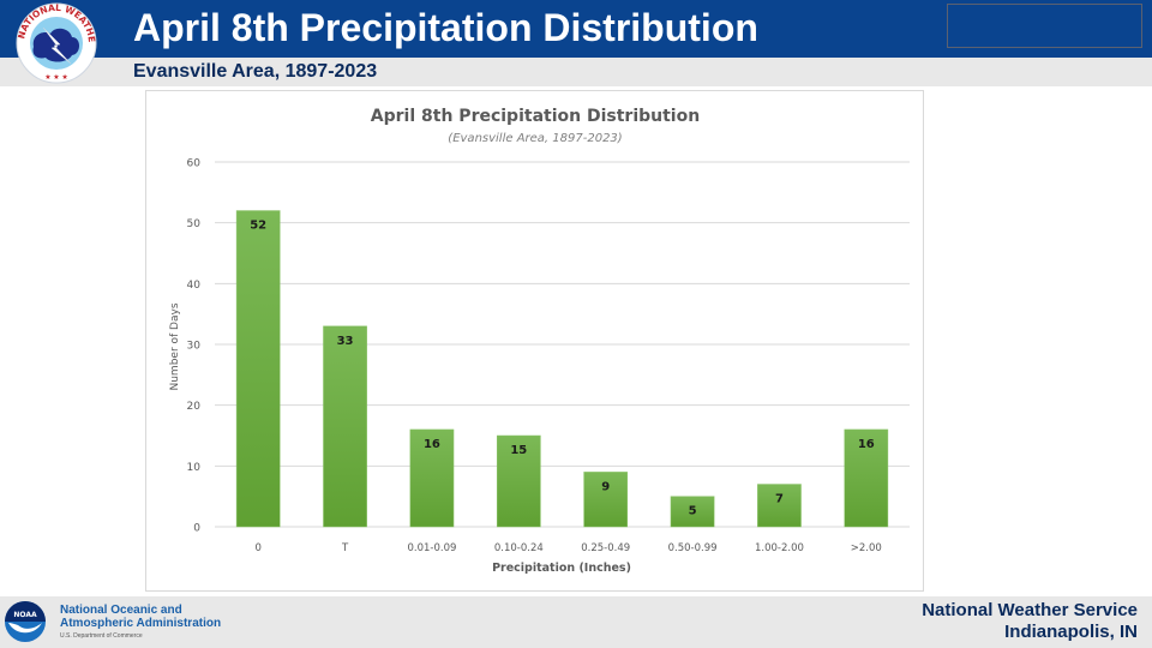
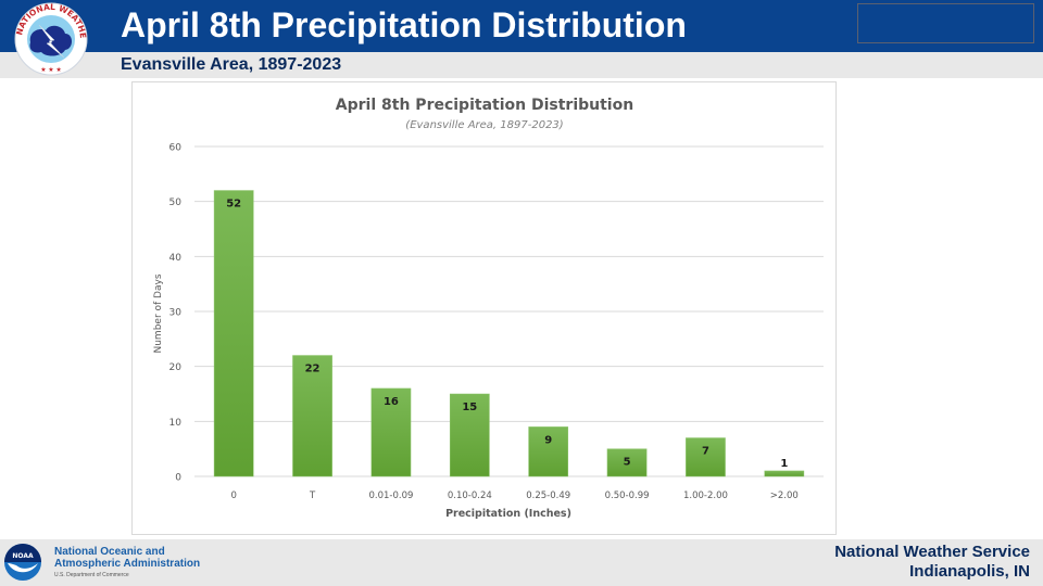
T: 33 -> 22
>2.00: 16 -> 1
